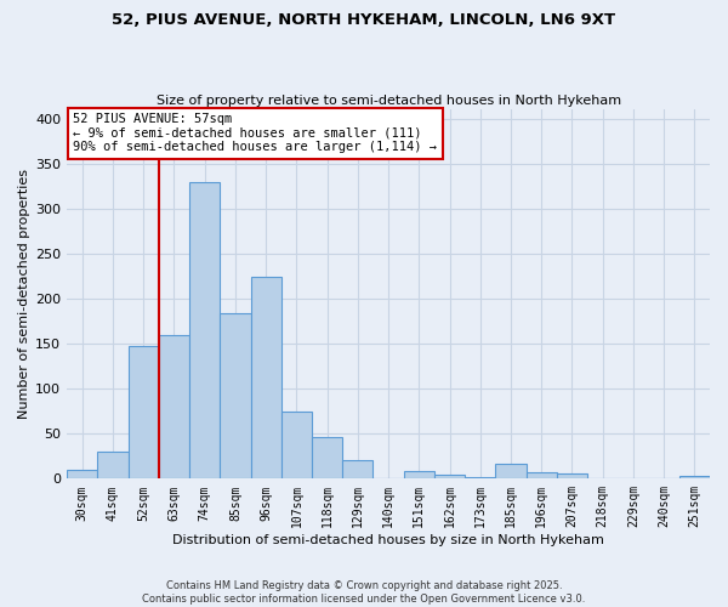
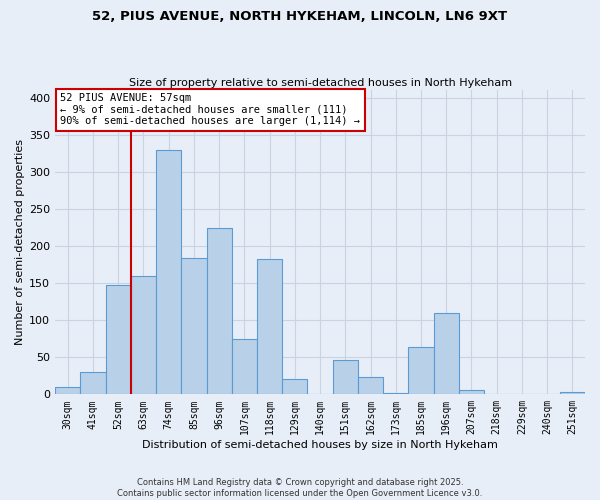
118sqm: 46 -> 182
151sqm: 8 -> 46
162sqm: 5 -> 24
185sqm: 16 -> 64
196sqm: 7 -> 110
